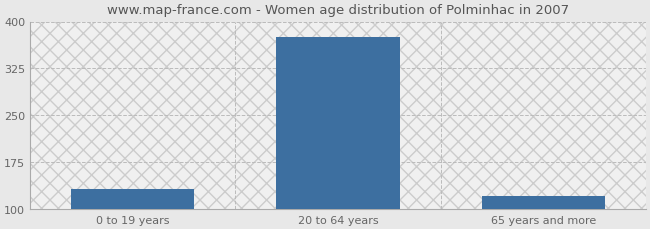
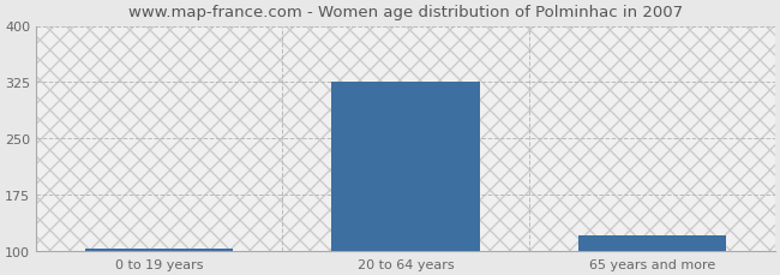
0 to 19 years: 132 -> 104
20 to 64 years: 376 -> 326
